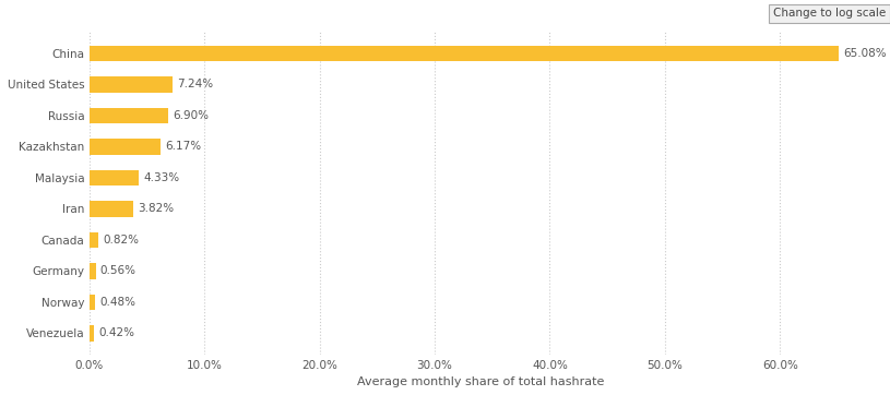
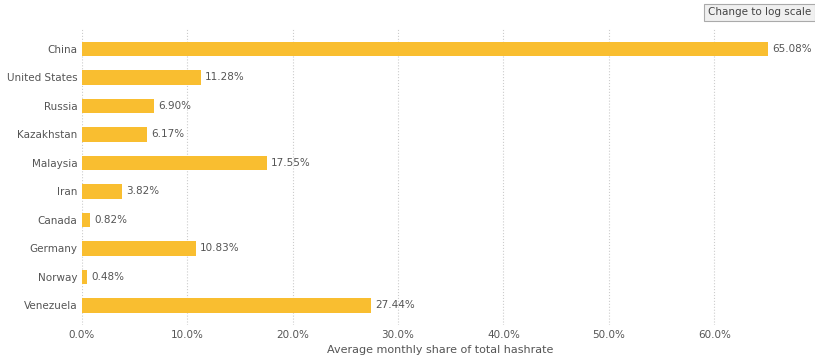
United States: 7.24% -> 11.28%
Malaysia: 4.33% -> 17.55%
Germany: 0.56% -> 10.83%
Venezuela: 0.42% -> 27.44%
